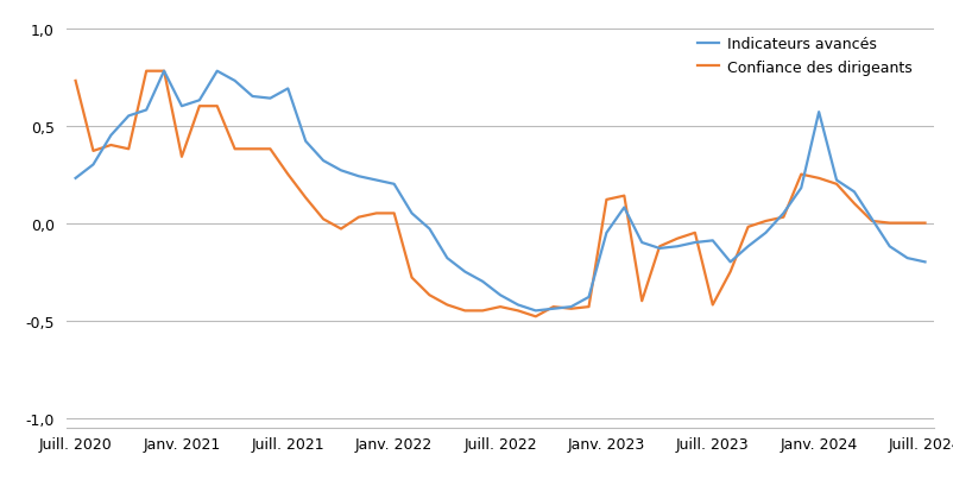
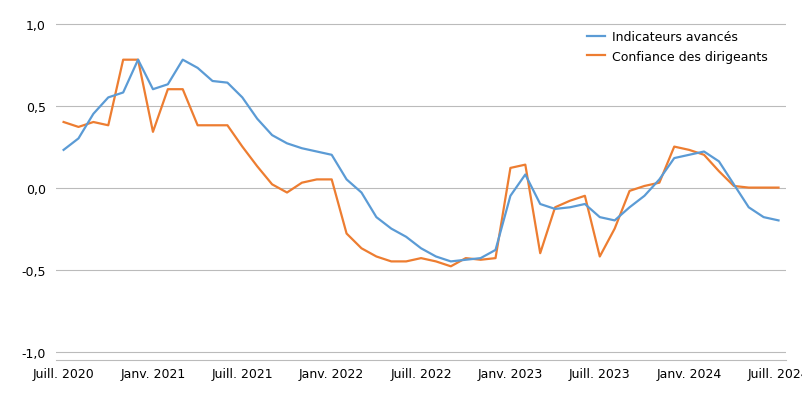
Confiance des dirigeants/Juill. 2020: 0,73 -> 0,40
Indicateurs avancés/Juill. 2021: 0,69 -> 0,55
Indicateurs avancés/Juill. 2023: -0,09 -> -0,18
Indicateurs avancés/Janv. 2024: 0,57 -> 0,20
